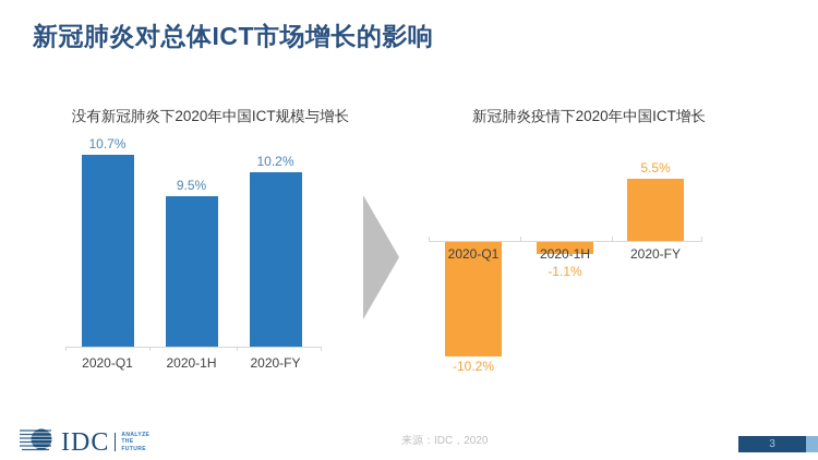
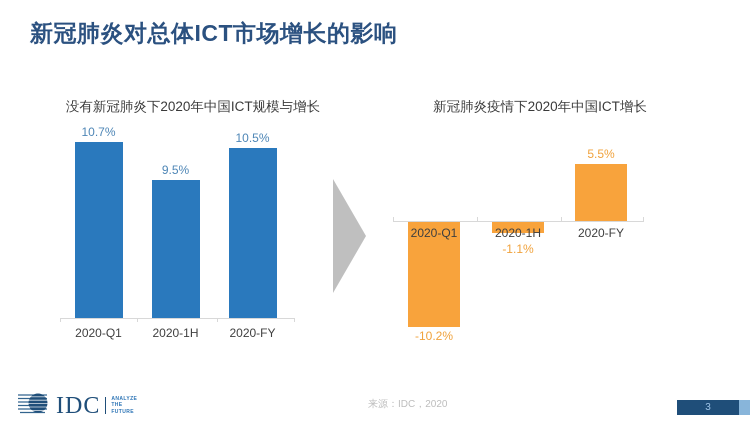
没有新冠肺炎下2020年中国ICT规模与增长/2020-FY: 10.2% -> 10.5%
